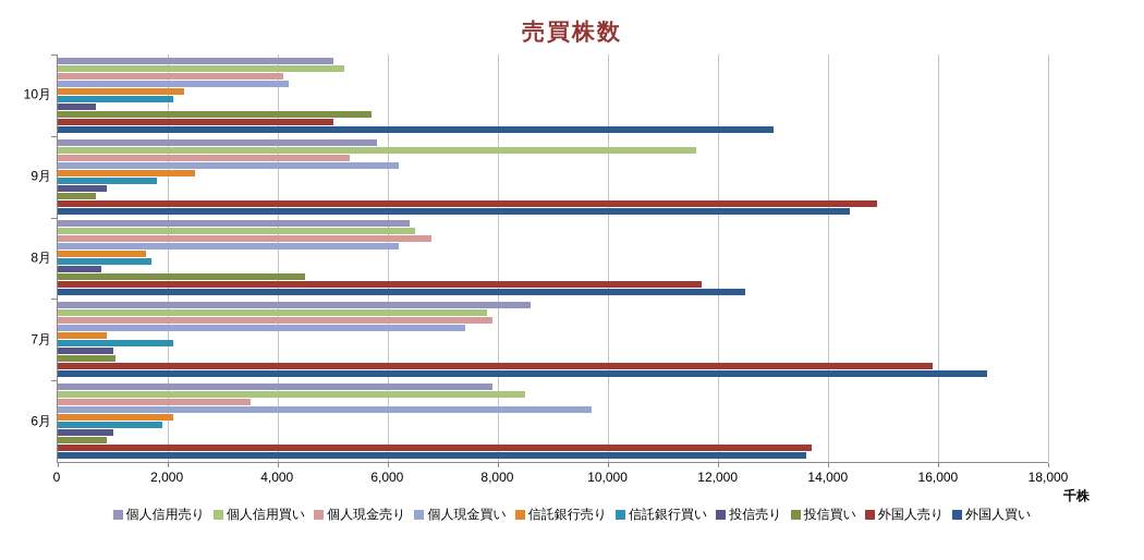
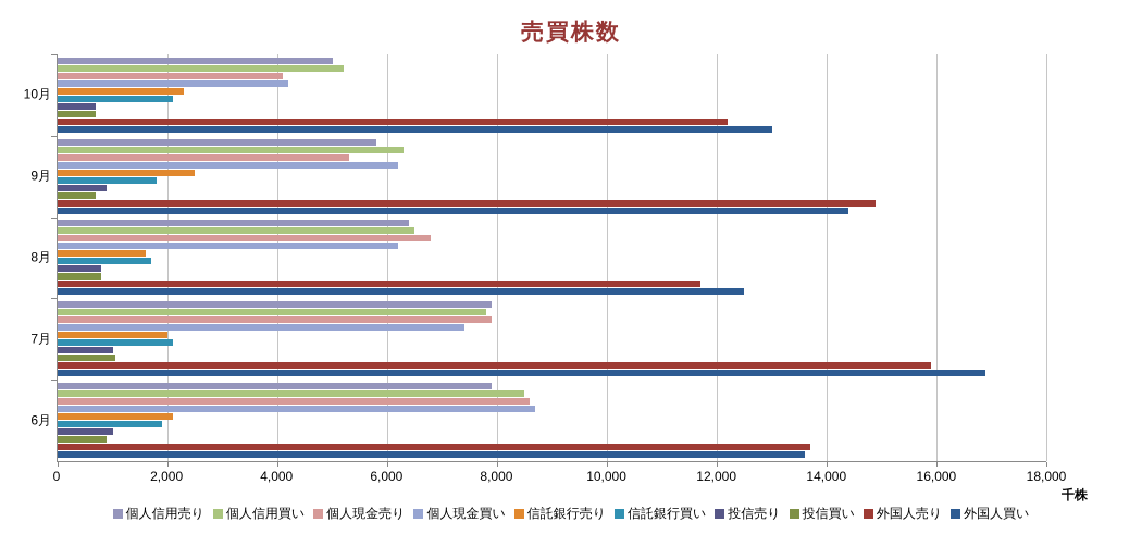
投信買い/10月: 5700 -> 700
外国人売り/10月: 5000 -> 12200
個人信用買い/9月: 11600 -> 6300
投信買い/8月: 4500 -> 800
個人信用売り/7月: 8600 -> 7900
信託銀行売り/7月: 900 -> 2000
個人現金売り/6月: 3500 -> 8600
個人現金買い/6月: 9700 -> 8700
